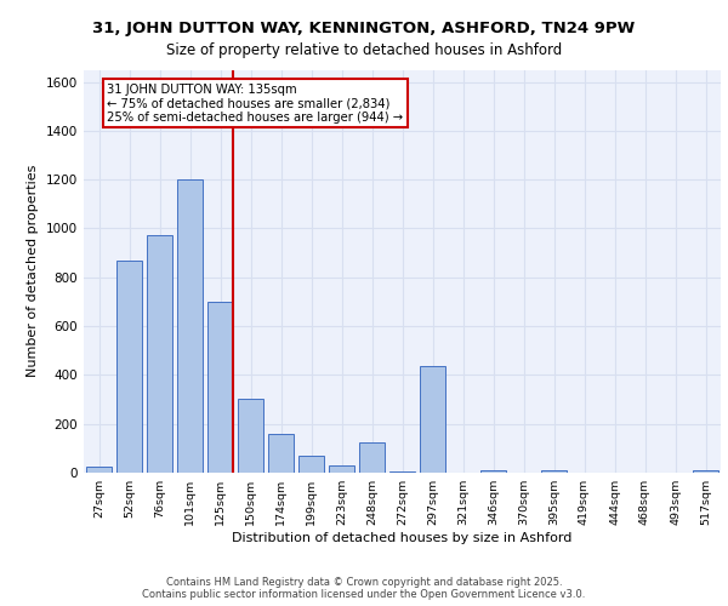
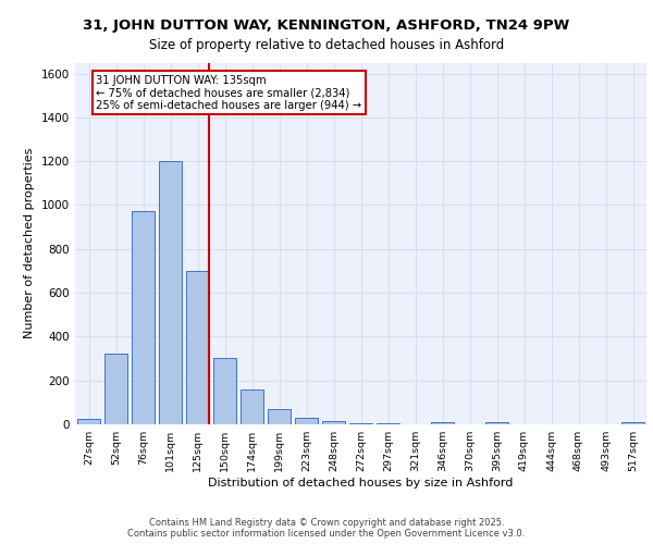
52sqm: 870 -> 325
248sqm: 125 -> 15
297sqm: 435 -> 5
